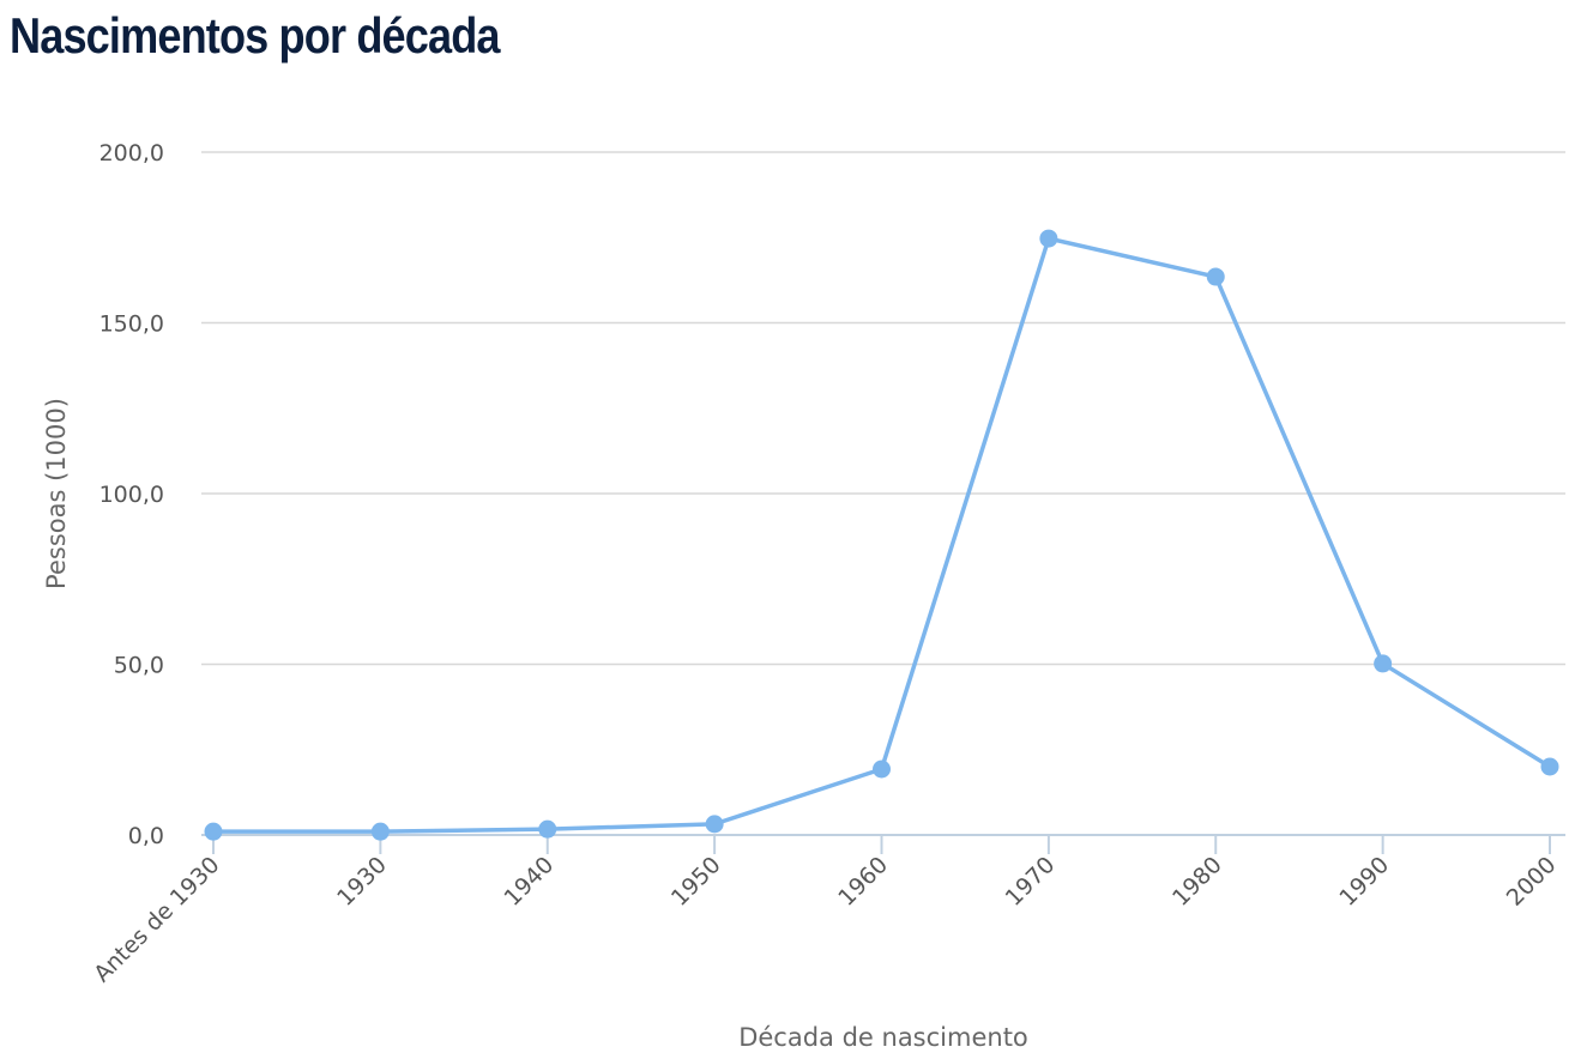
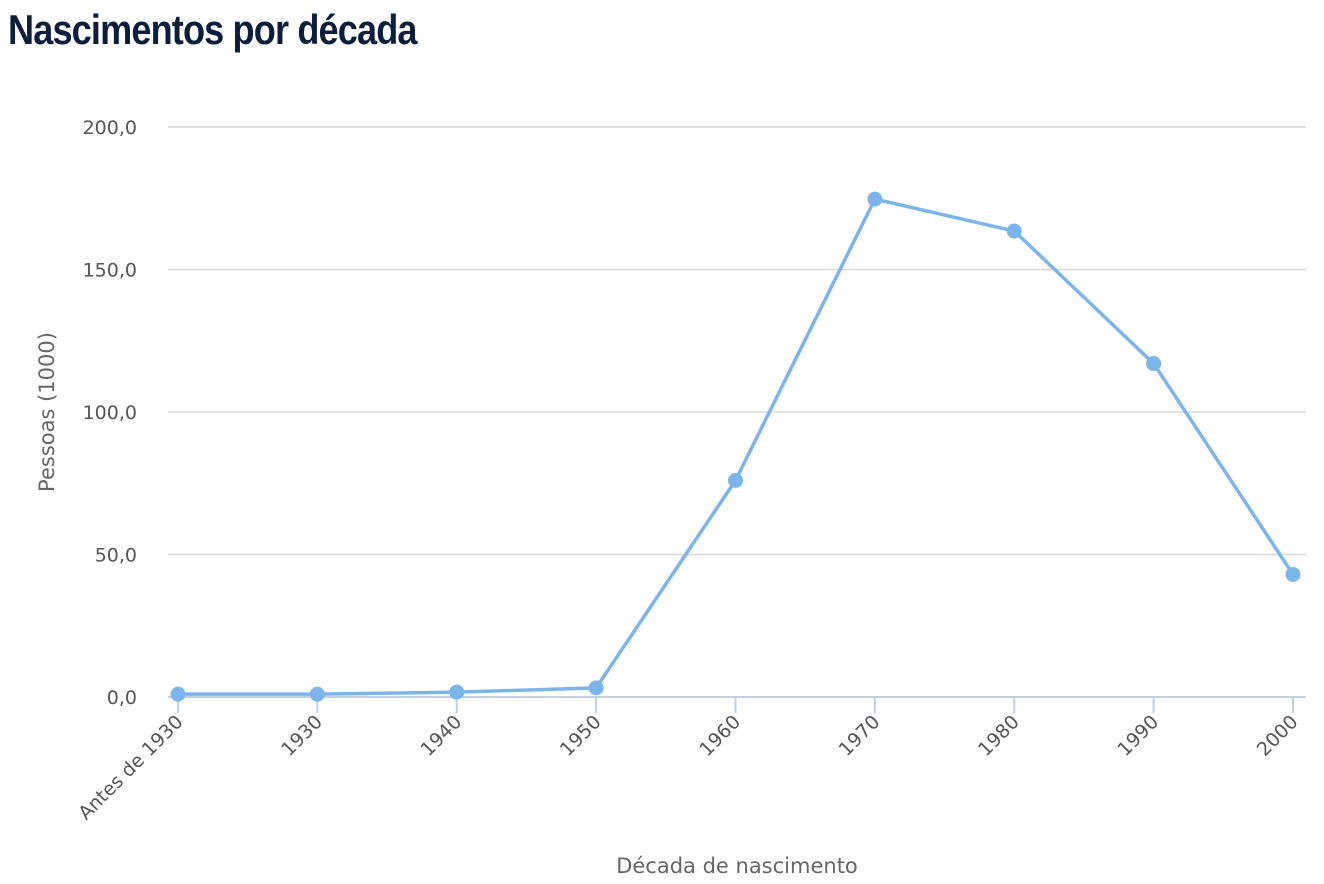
1960: 19 -> 76
1990: 50 -> 117
2000: 20 -> 43
